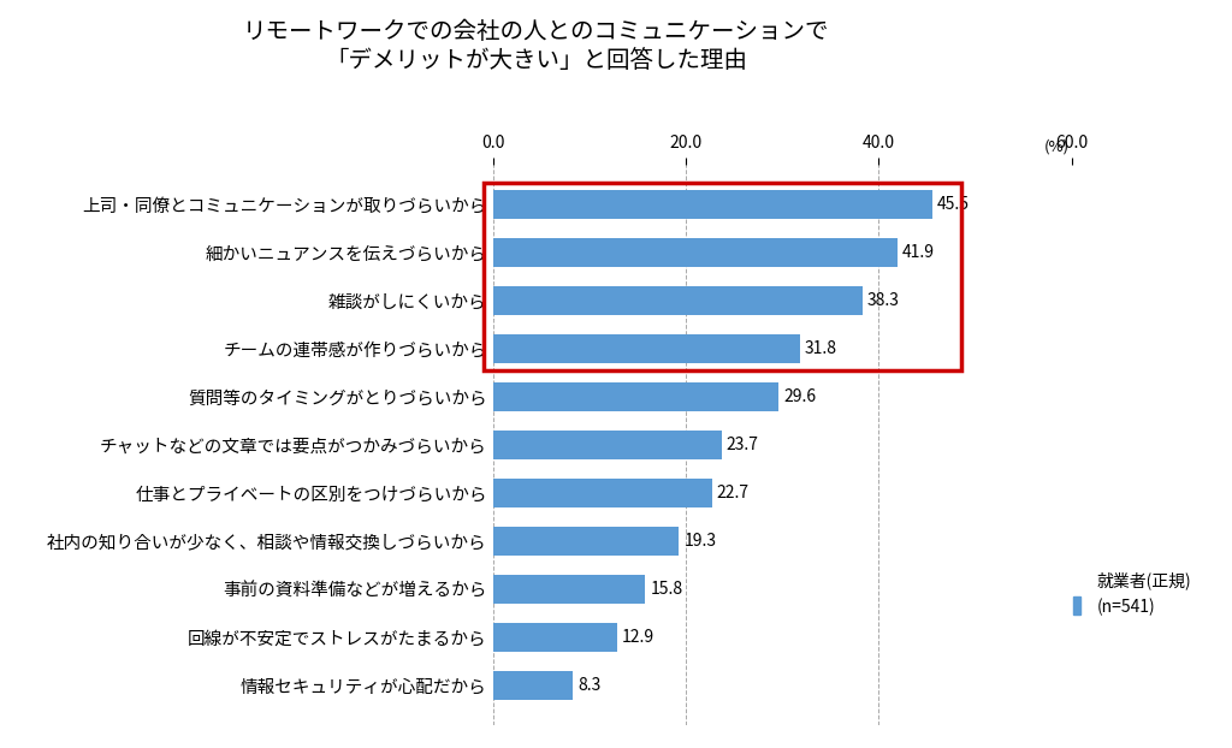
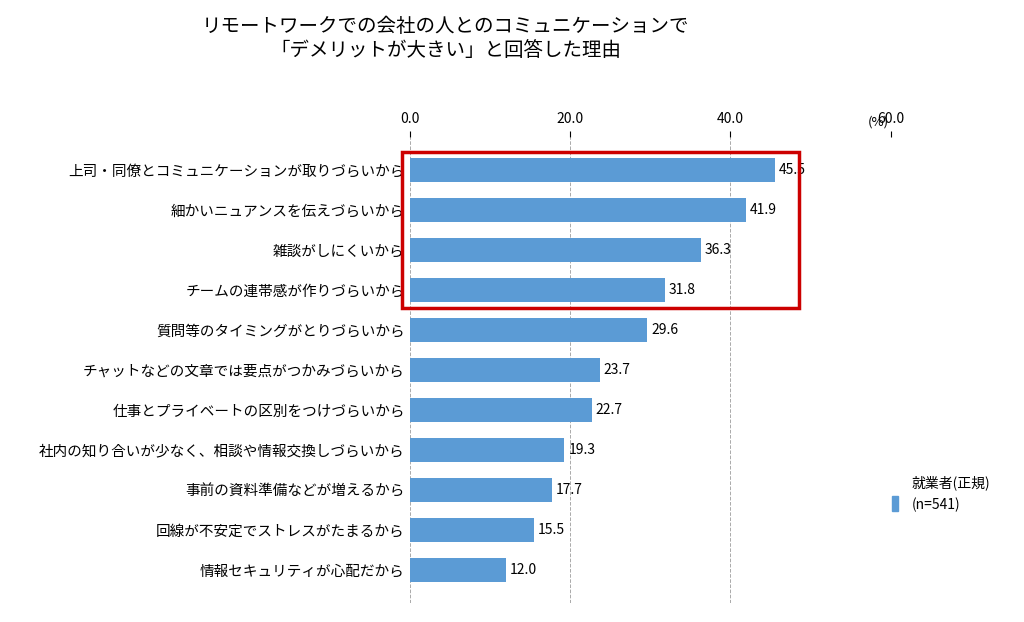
雑談がしにくいから: 38.3 -> 36.3
事前の資料準備などが増えるから: 15.8 -> 17.7
回線が不安定でストレスがたまるから: 12.9 -> 15.5
情報セキュリティが心配だから: 8.3 -> 12.0
